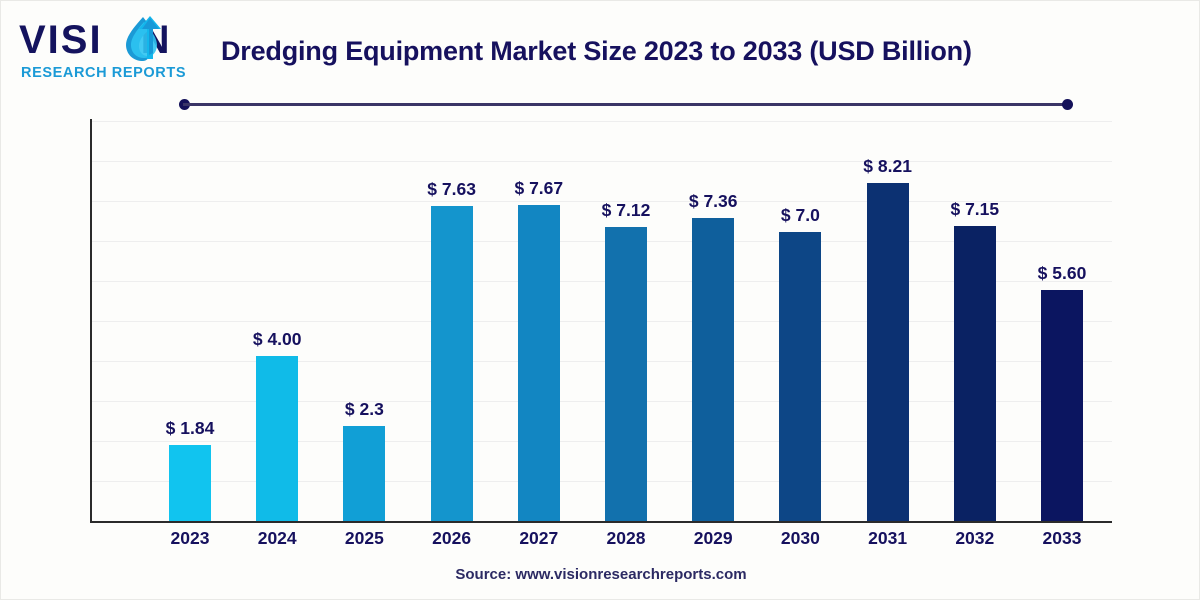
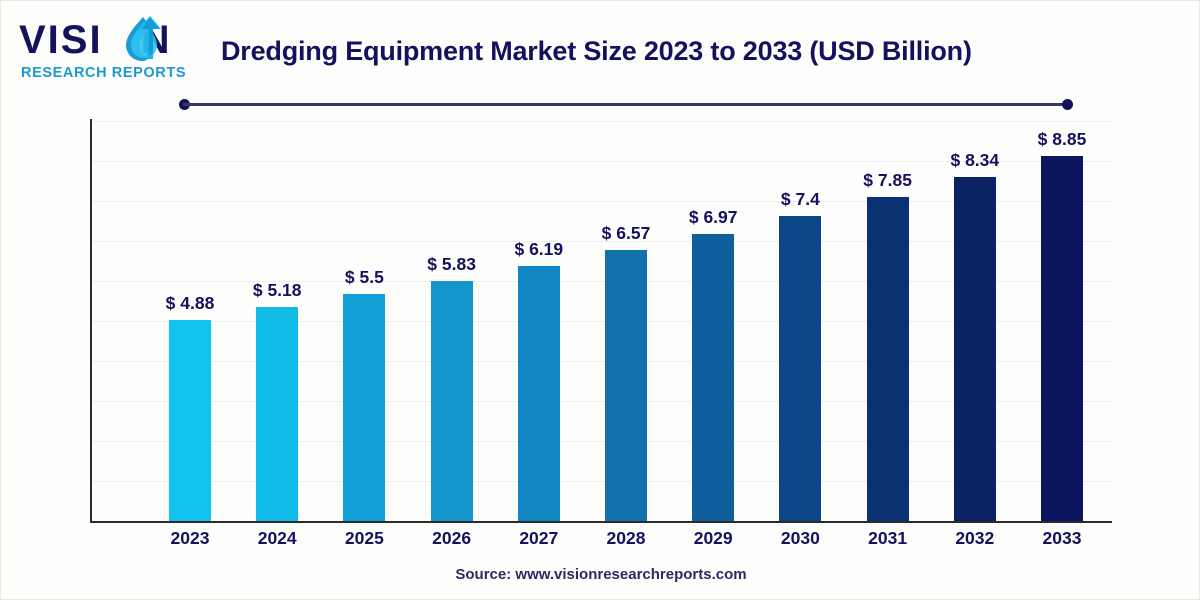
2023: 1.84 -> 4.88
2024: 4.00 -> 5.18
2025: 2.3 -> 5.5
2026: 7.63 -> 5.83
2027: 7.67 -> 6.19
2028: 7.12 -> 6.57
2029: 7.36 -> 6.97
2030: 7.0 -> 7.4
2031: 8.21 -> 7.85
2032: 7.15 -> 8.34
2033: 5.60 -> 8.85
